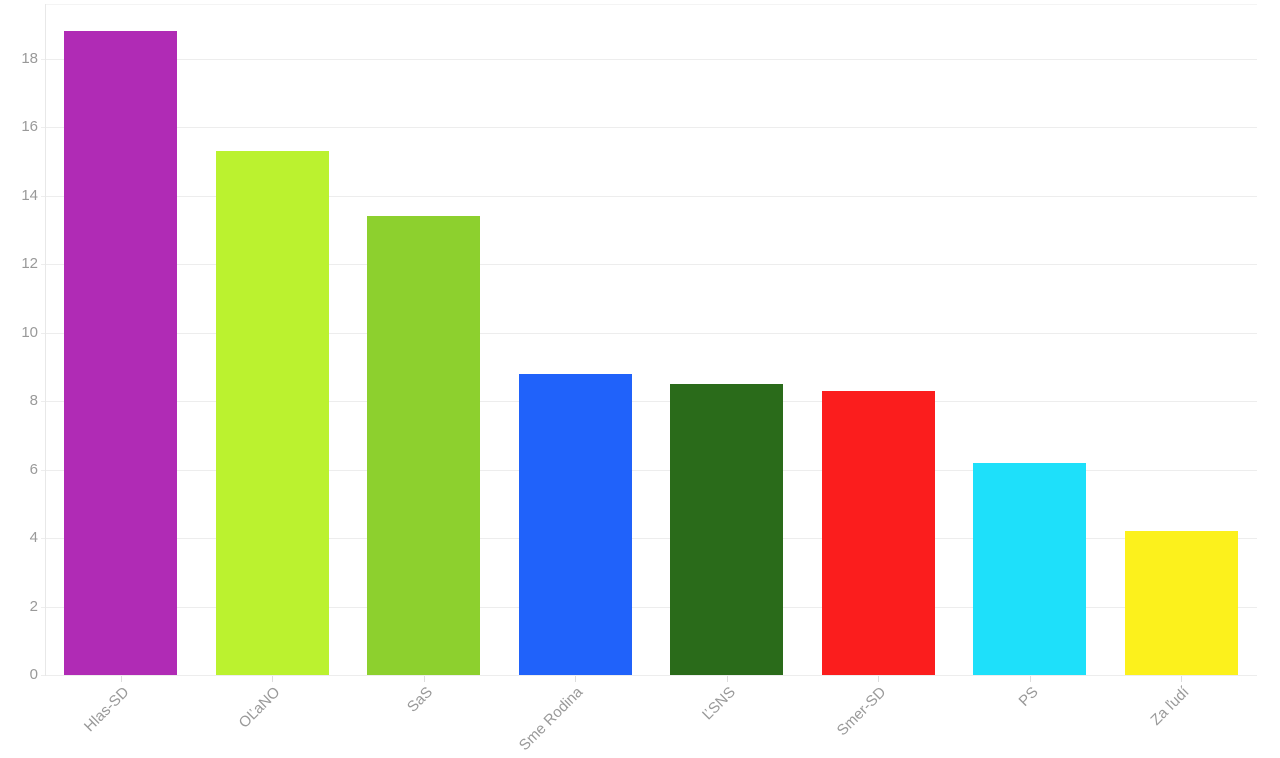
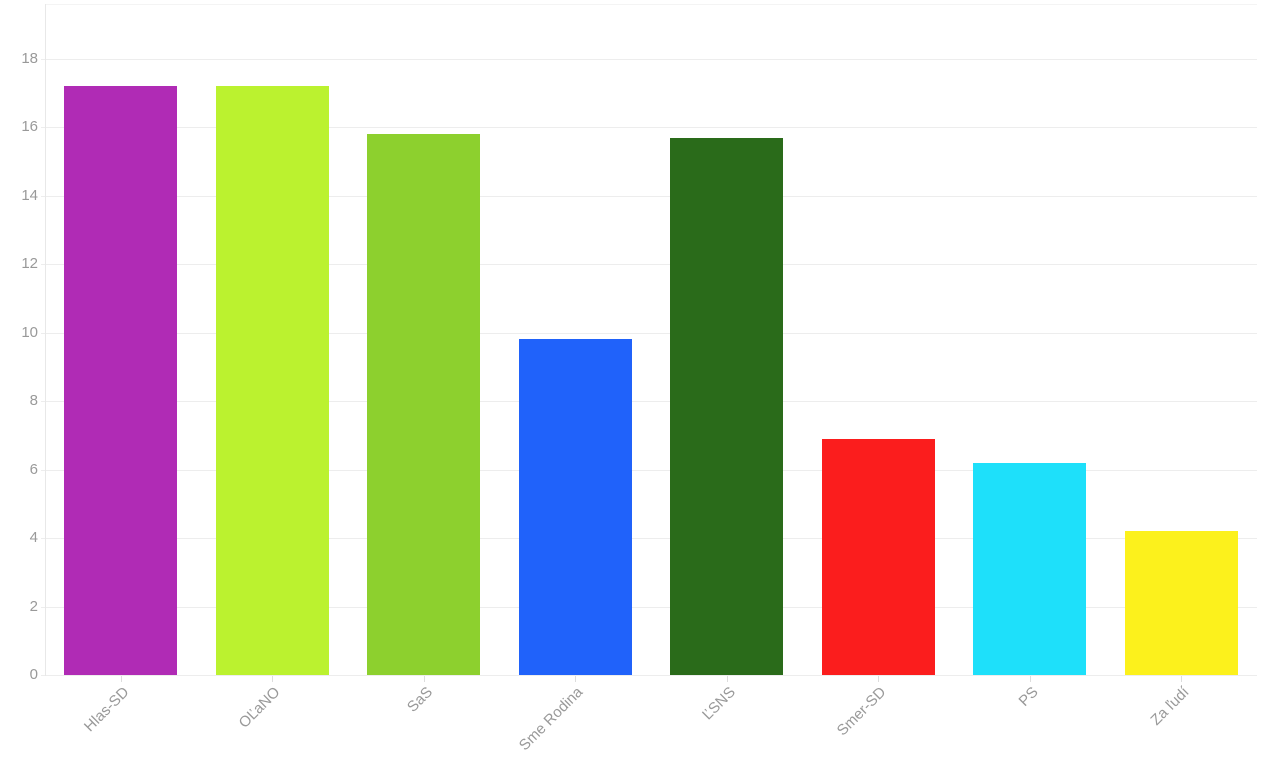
Hlas-SD: 18.8 -> 17.2
OĽaNO: 15.3 -> 17.2
SaS: 13.4 -> 15.8
Sme Rodina: 8.8 -> 9.8
ĽSNS: 8.5 -> 15.7
Smer-SD: 8.3 -> 6.9
